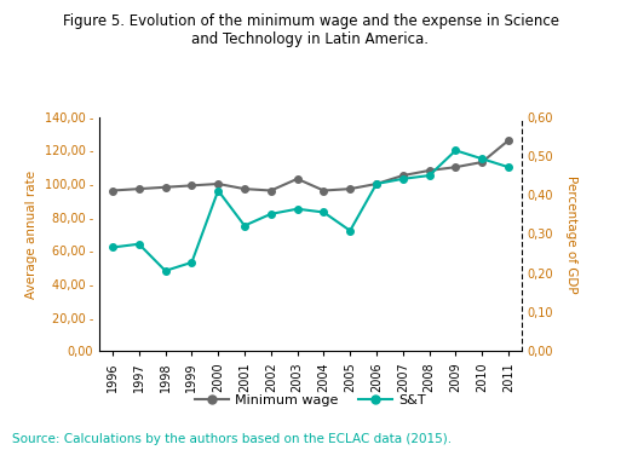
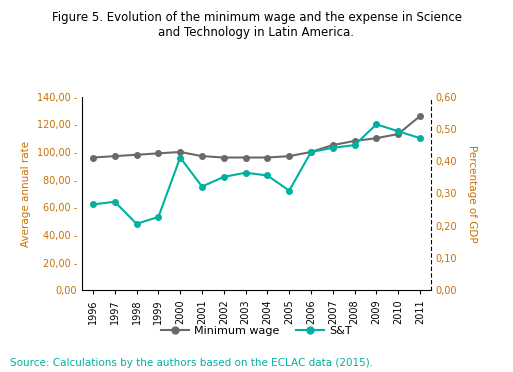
Minimum wage/2003: 103 - -> 96 -
